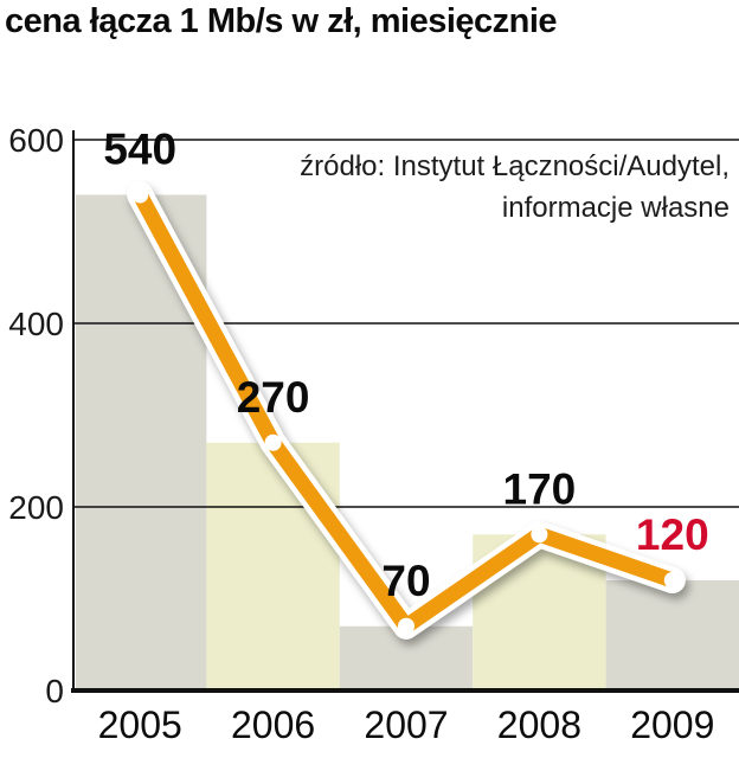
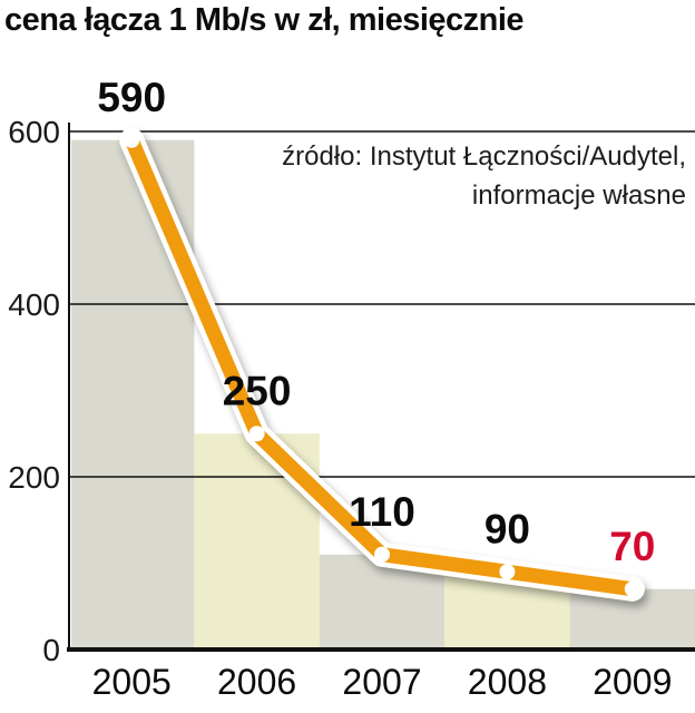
2005: 540 -> 590
2006: 270 -> 250
2007: 70 -> 110
2008: 170 -> 90
2009: 120 -> 70
